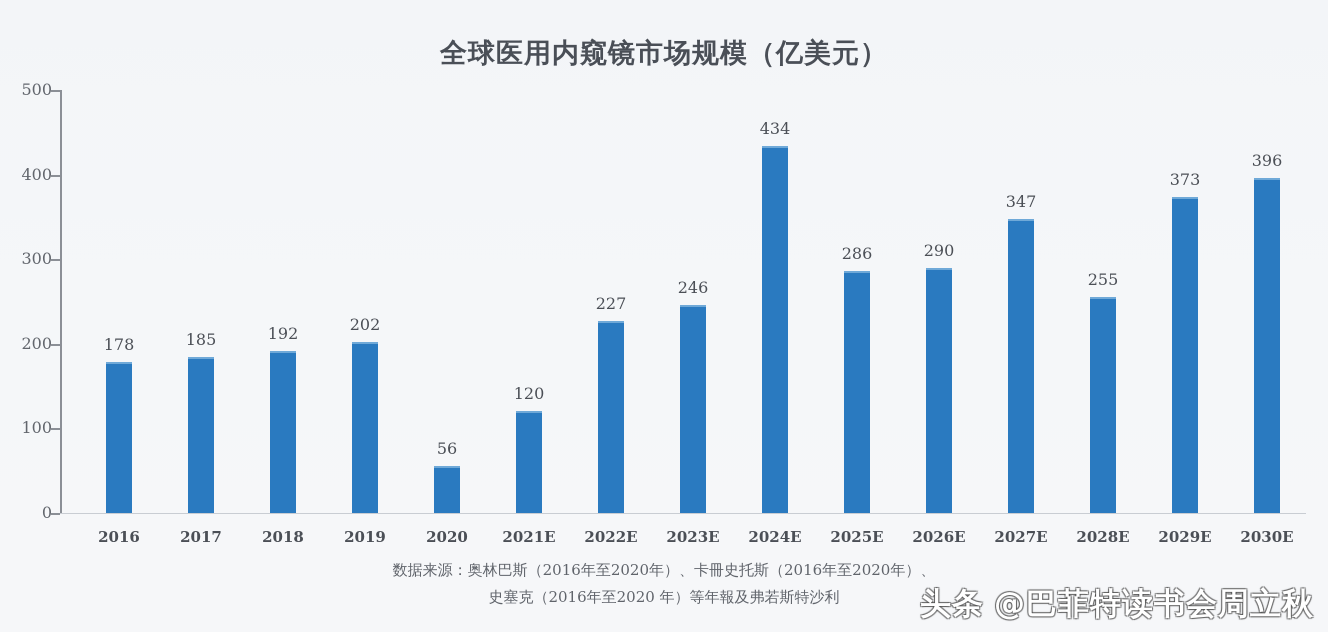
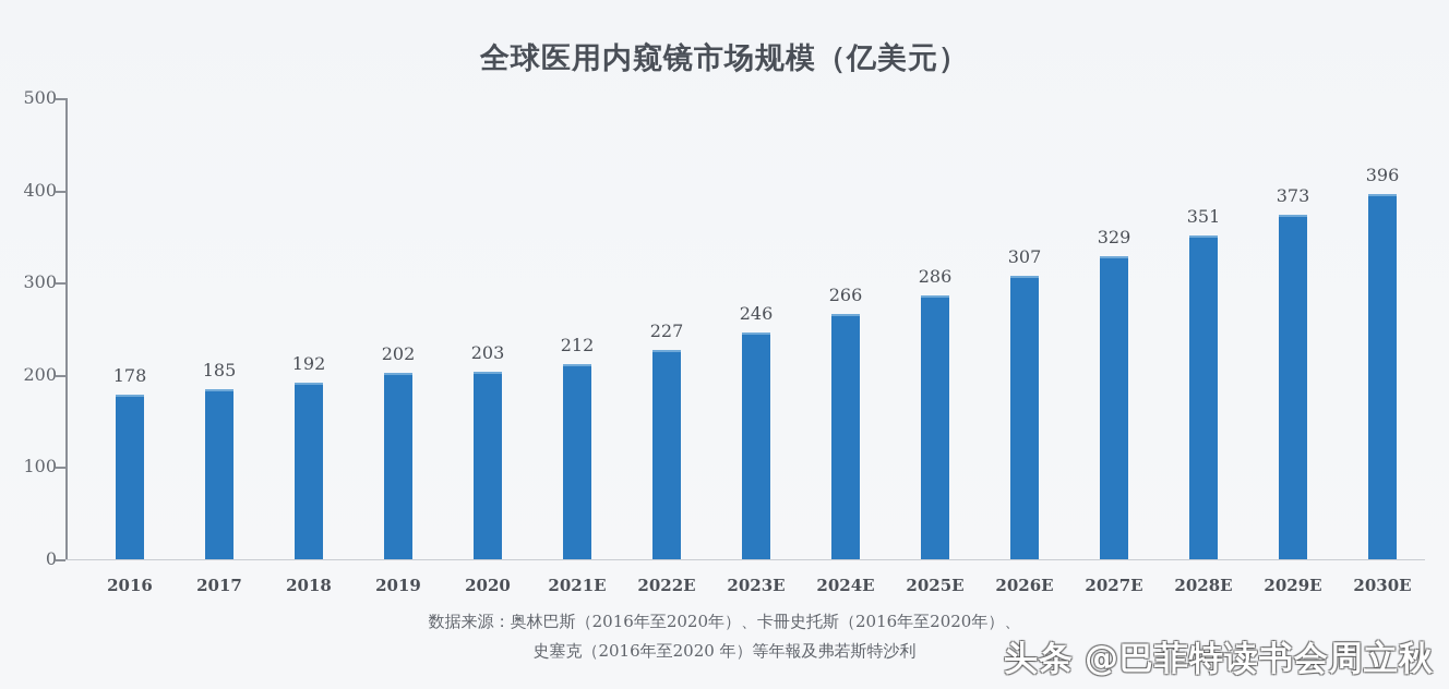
2020: 56 -> 203
2021E: 120 -> 212
2024E: 434 -> 266
2026E: 290 -> 307
2027E: 347 -> 329
2028E: 255 -> 351
